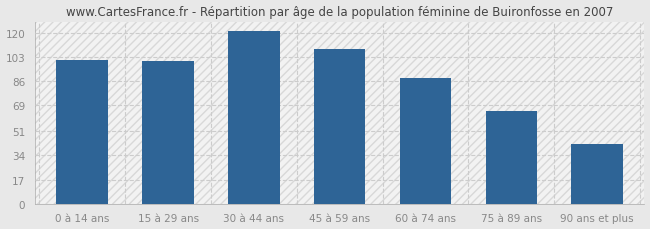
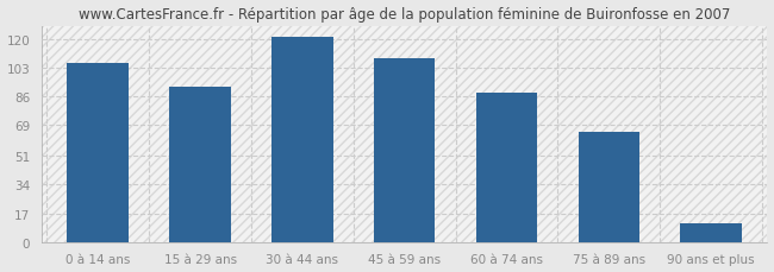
0 à 14 ans: 101 -> 106
15 à 29 ans: 100 -> 92
90 ans et plus: 42 -> 11
